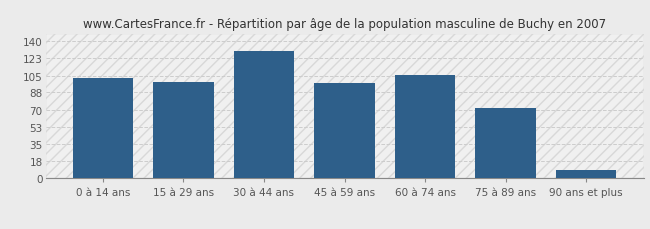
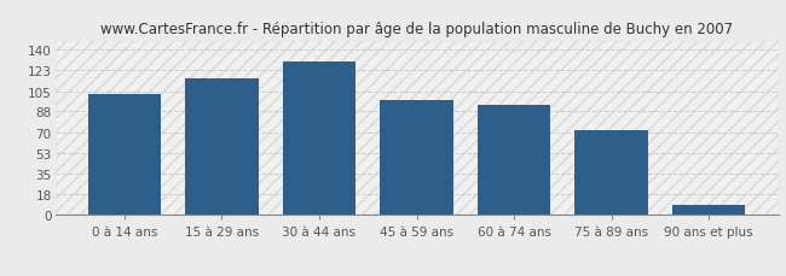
15 à 29 ans: 98 -> 116
60 à 74 ans: 106 -> 93
